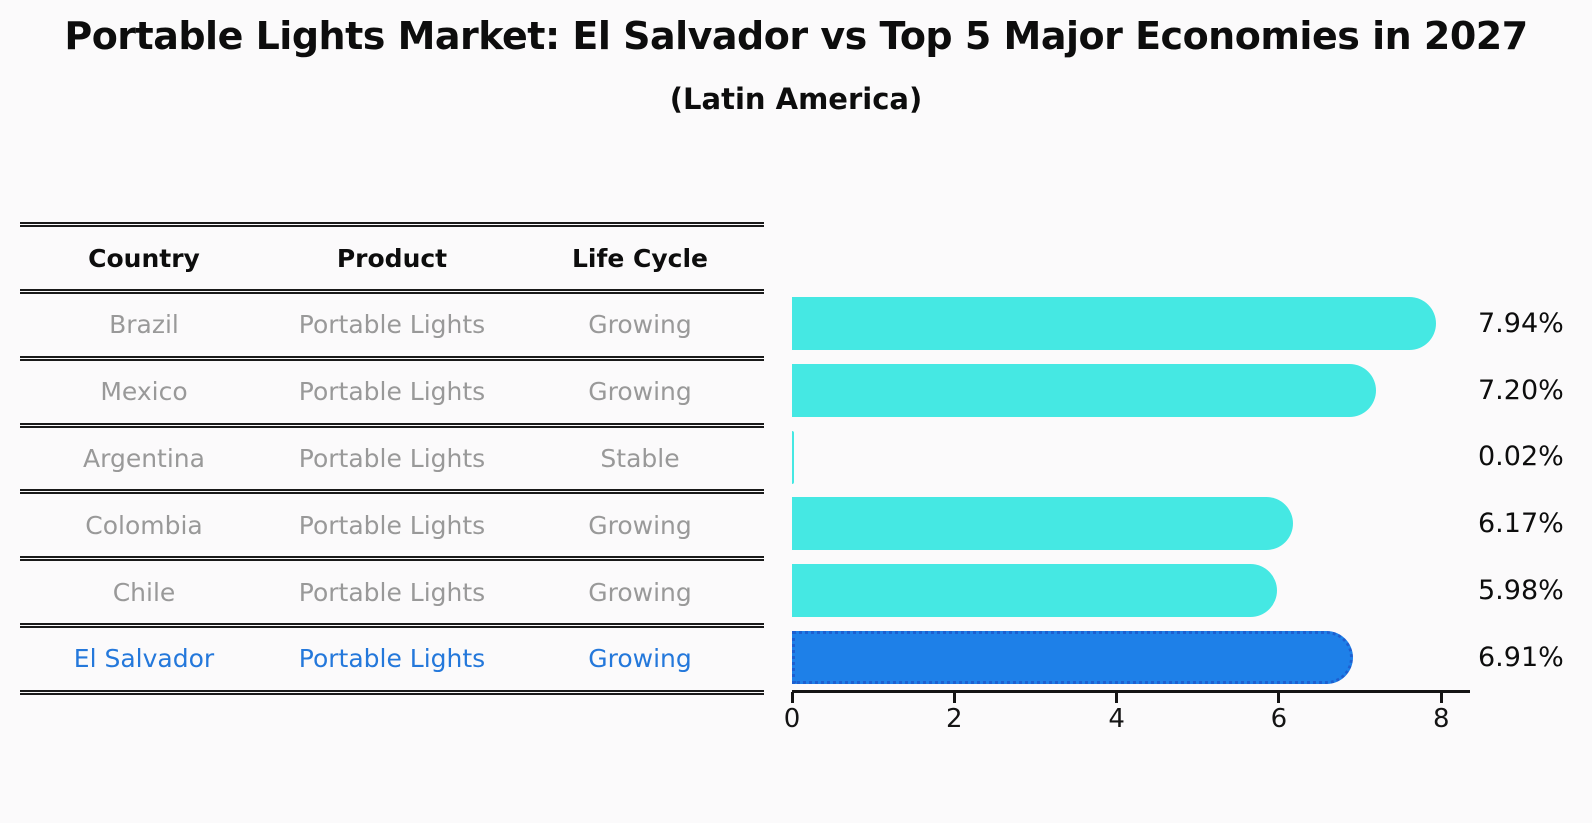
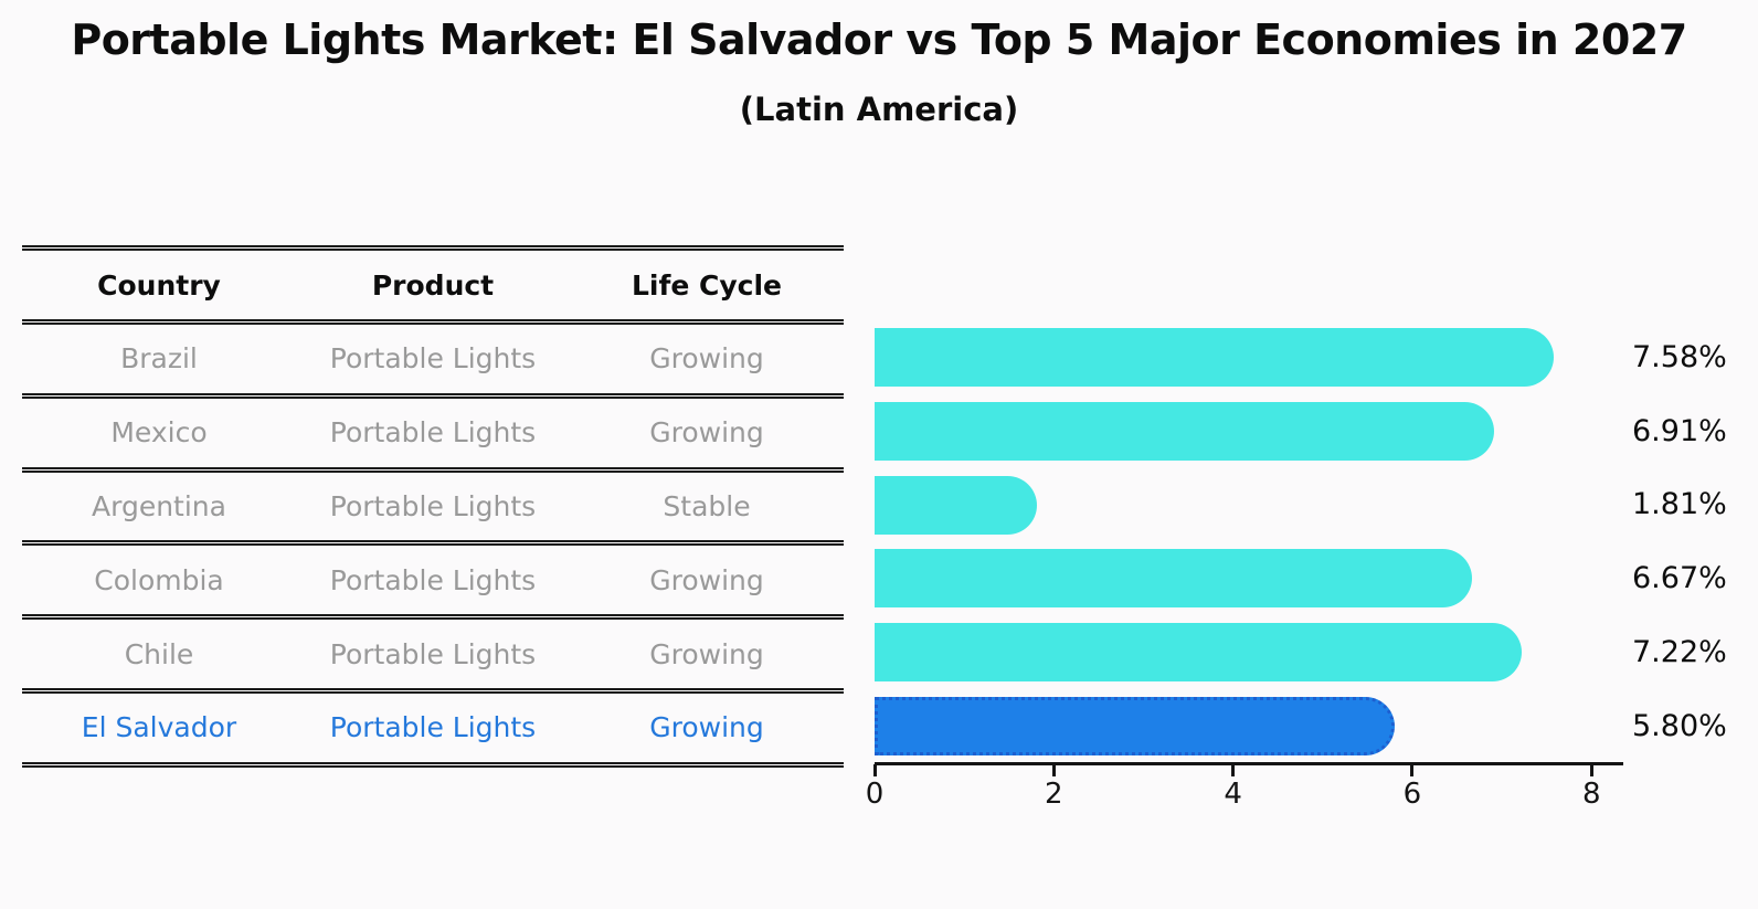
Brazil: 7.94% -> 7.58%
Mexico: 7.20% -> 6.91%
Argentina: 0.02% -> 1.81%
Colombia: 6.17% -> 6.67%
Chile: 5.98% -> 7.22%
El Salvador: 6.91% -> 5.80%
